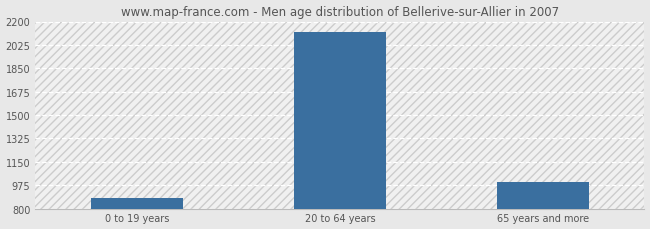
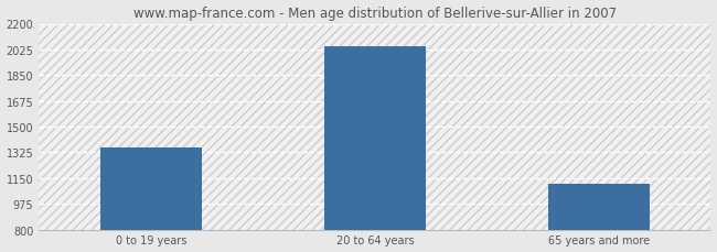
0 to 19 years: 880 -> 1360
20 to 64 years: 2120 -> 2050
65 years and more: 1000 -> 1110
